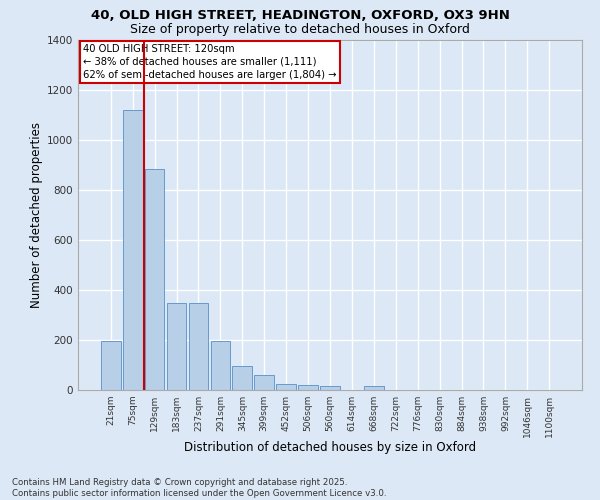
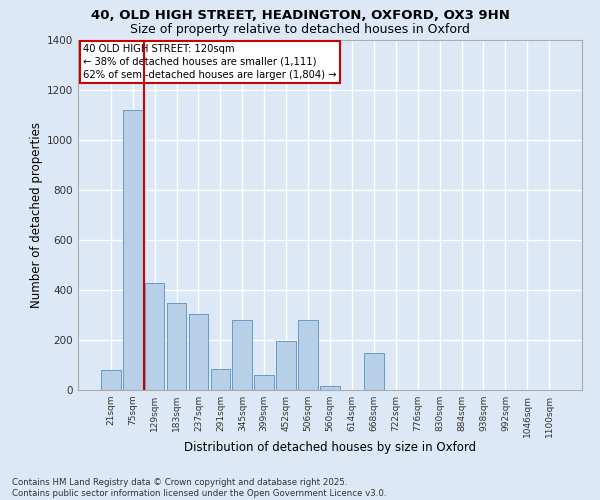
21sqm: 195 -> 80
129sqm: 885 -> 430
237sqm: 350 -> 305
291sqm: 195 -> 85
345sqm: 95 -> 280
452sqm: 25 -> 195
506sqm: 22 -> 280
668sqm: 15 -> 150
